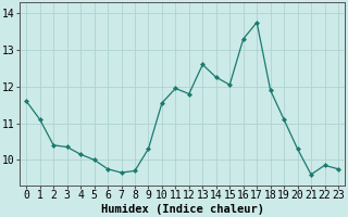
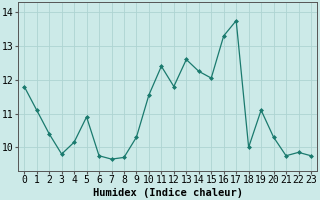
0: 11.60 -> 11.80
3: 10.35 -> 9.80
5: 10.00 -> 10.90
11: 11.95 -> 12.40
18: 11.90 -> 10.00
21: 9.60 -> 9.75
